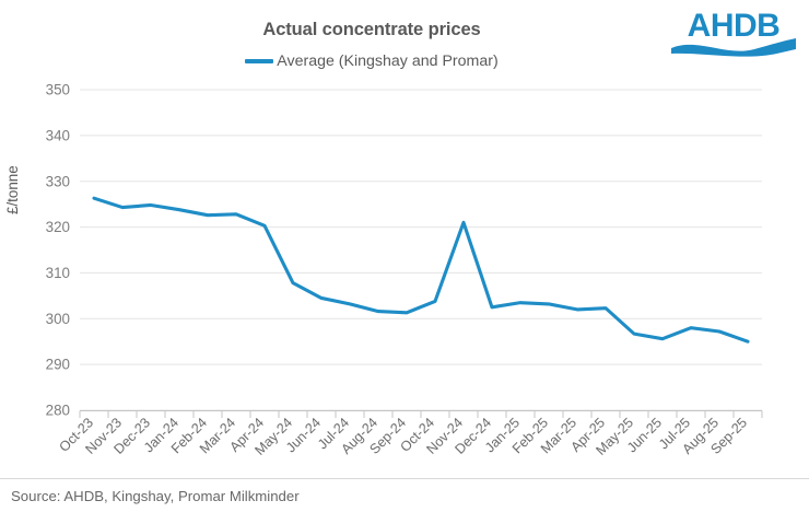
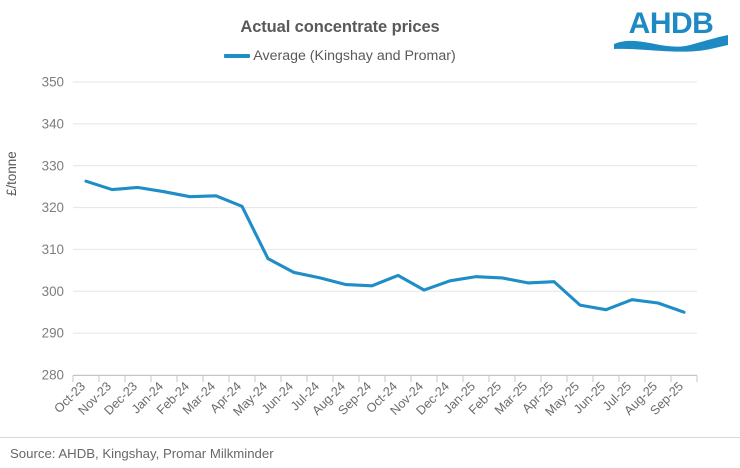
Nov-24: 321 -> 300
